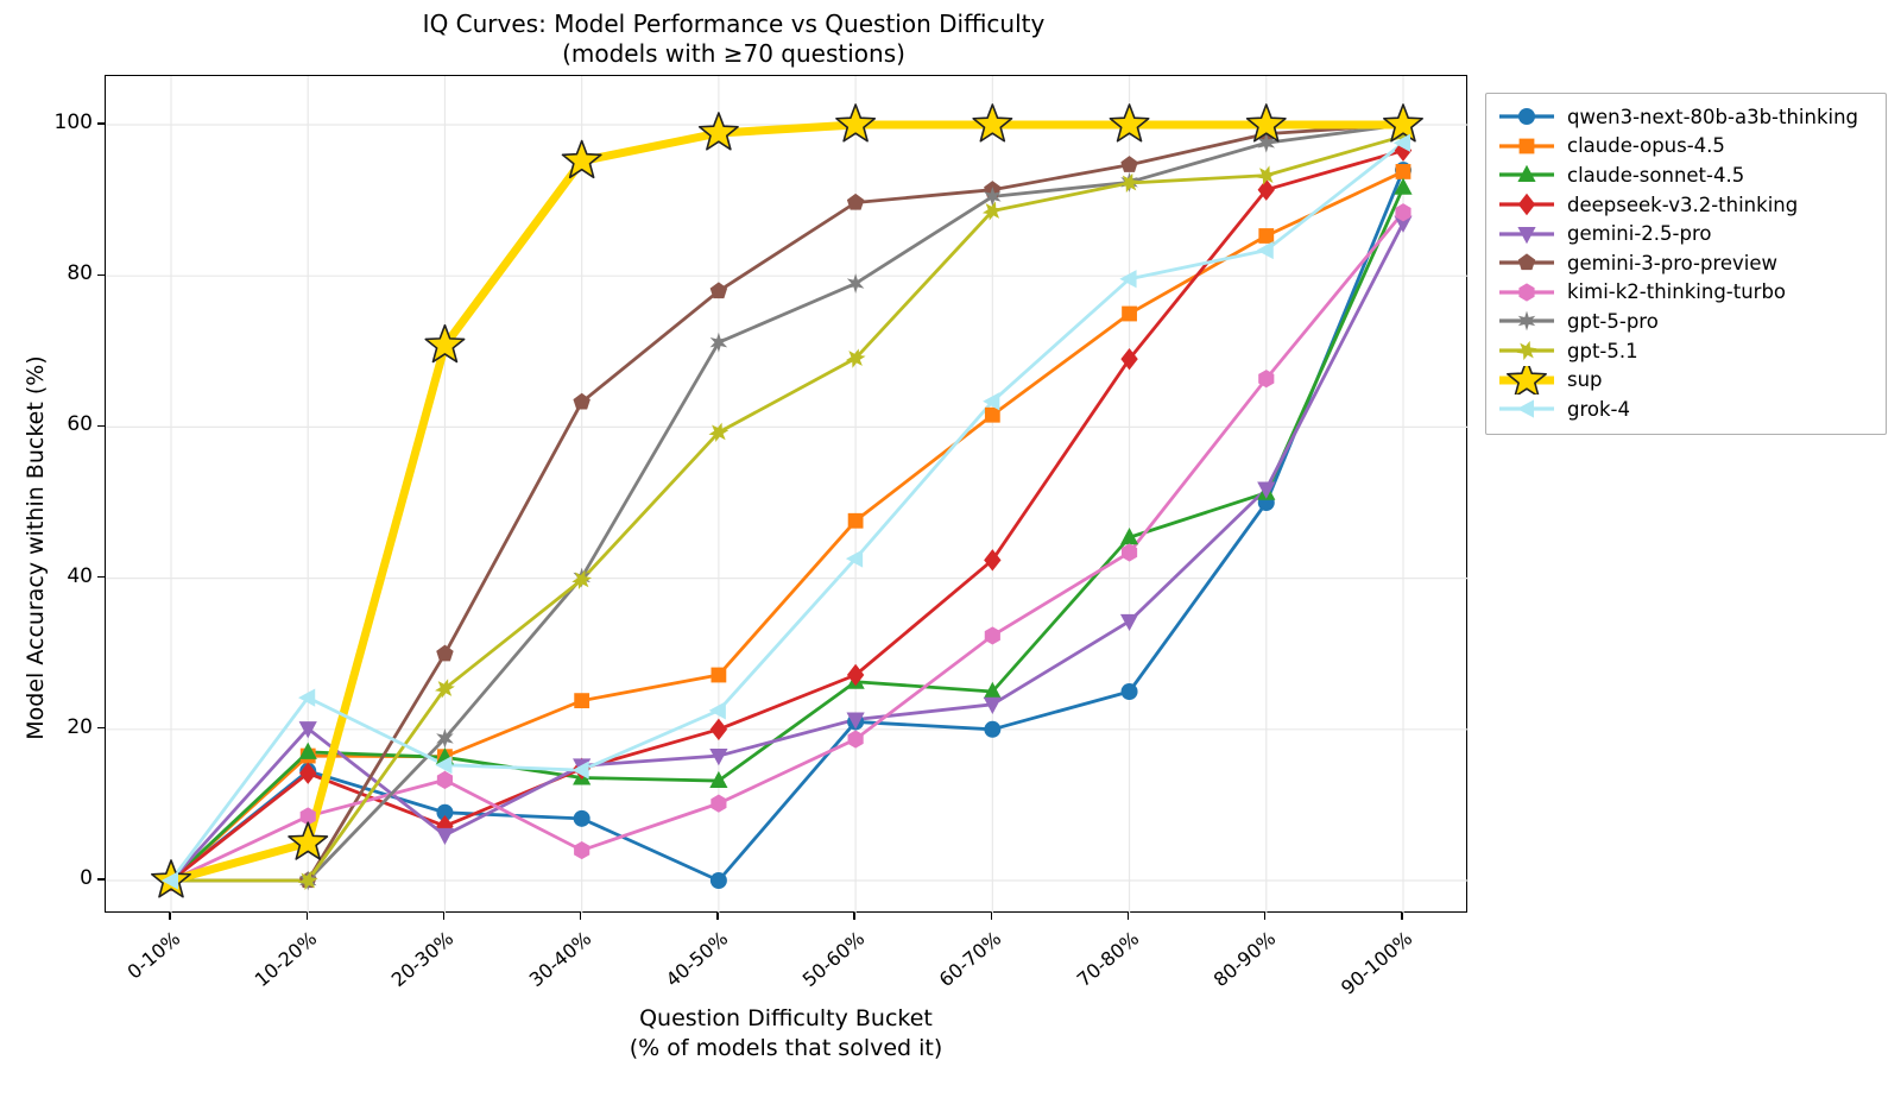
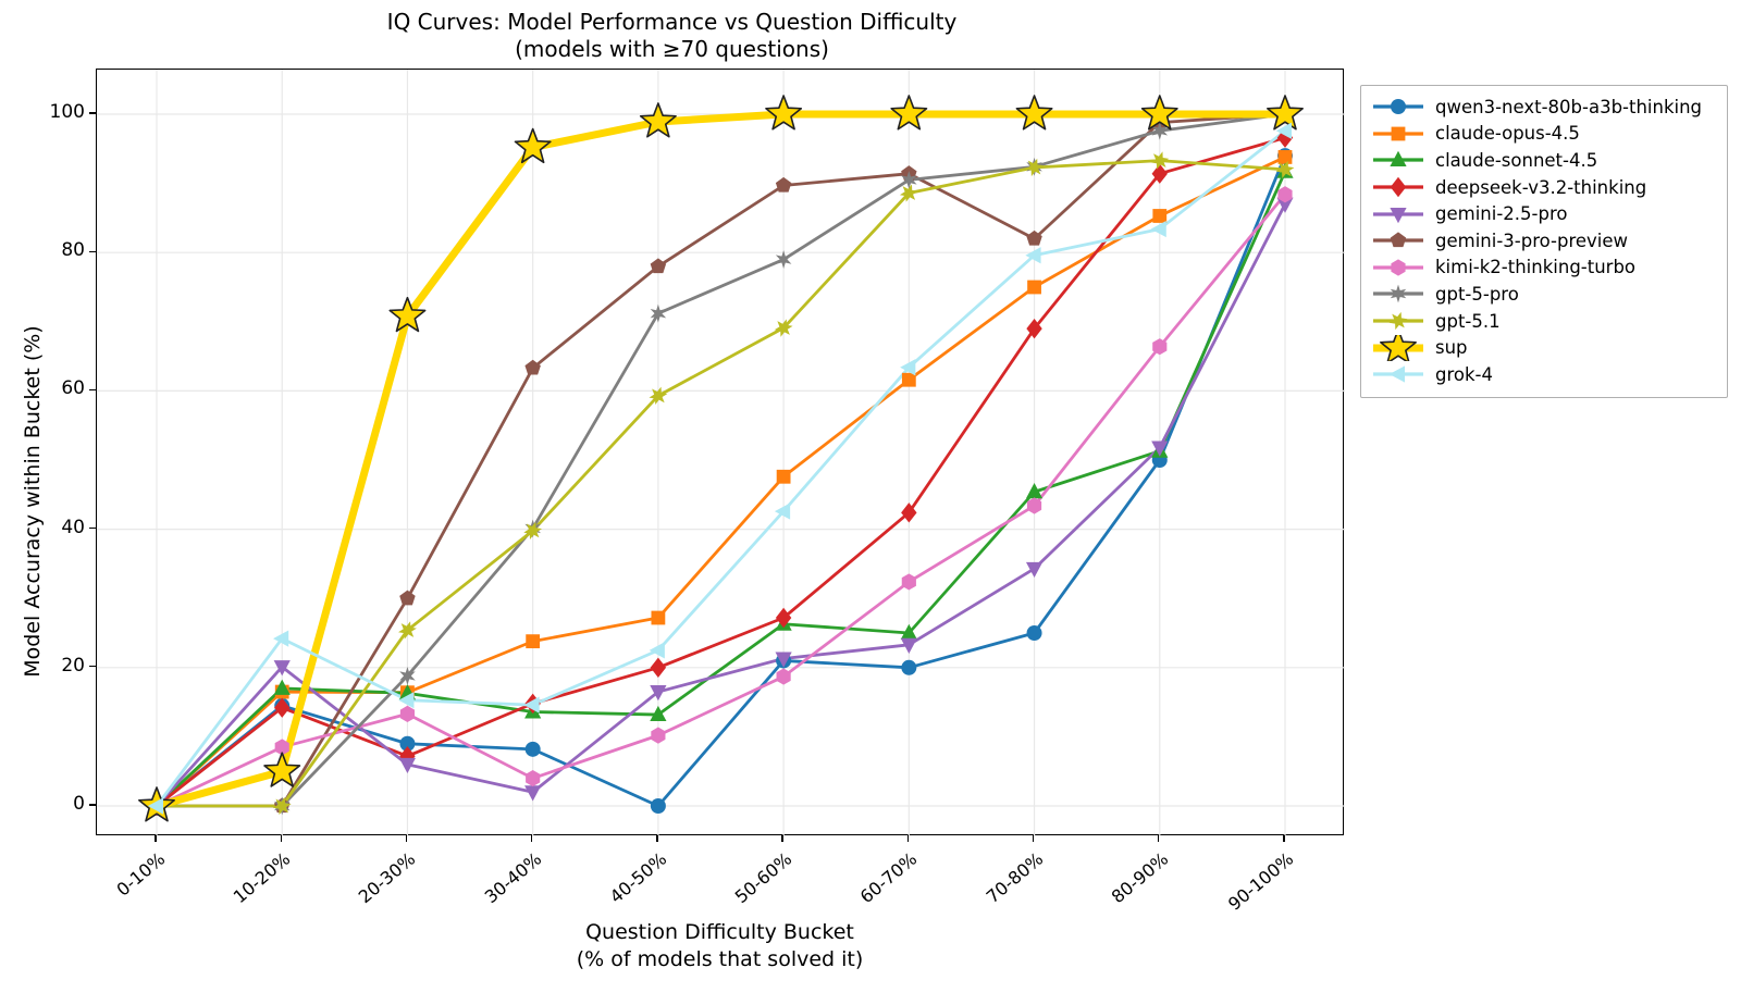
gemini-2.5-pro/30-40%: 15 -> 2
gemini-3-pro-preview/70-80%: 95 -> 82
gpt-5.1/90-100%: 98 -> 92
